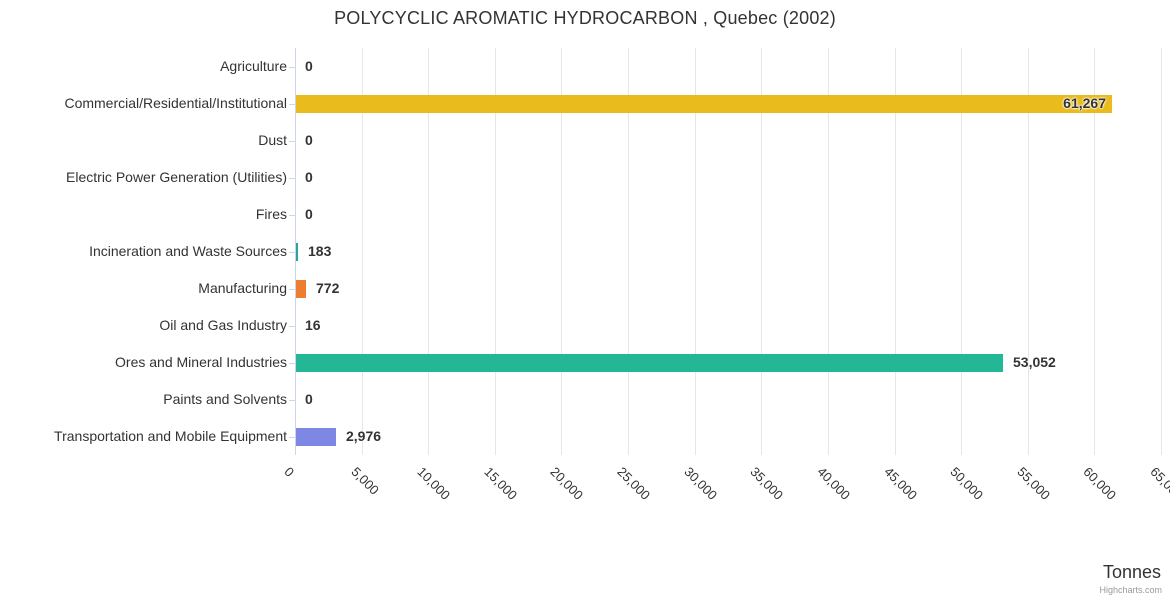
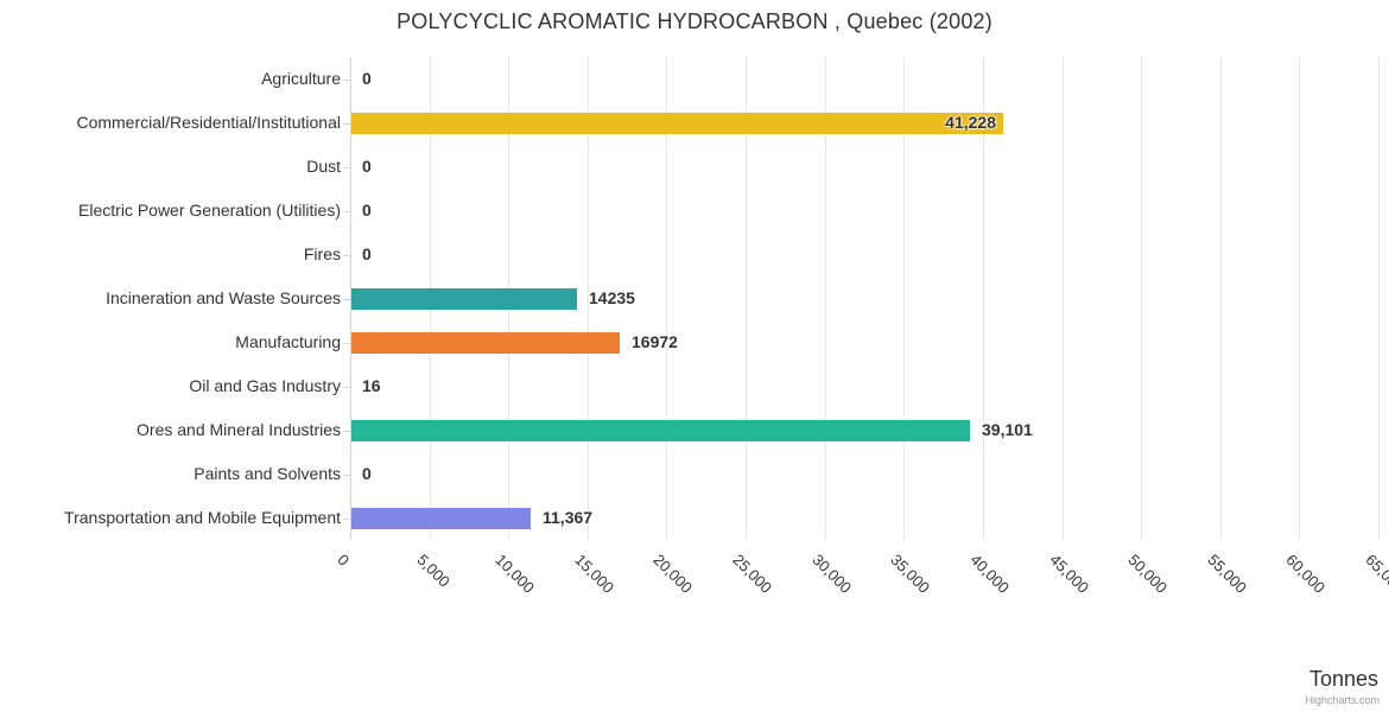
Commercial/Residential/Institutional: 61,267 -> 41,228
Incineration and Waste Sources: 183 -> 14235
Manufacturing: 772 -> 16972
Ores and Mineral Industries: 53,052 -> 39,101
Transportation and Mobile Equipment: 2,976 -> 11,367
